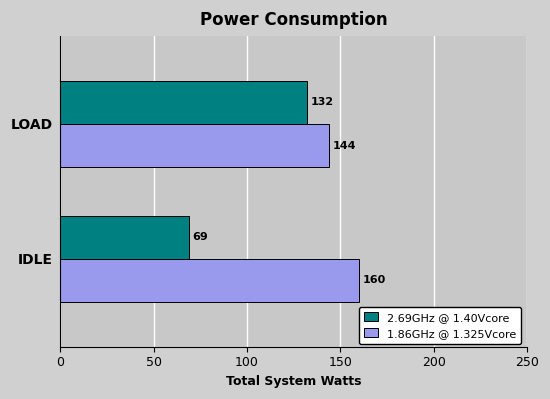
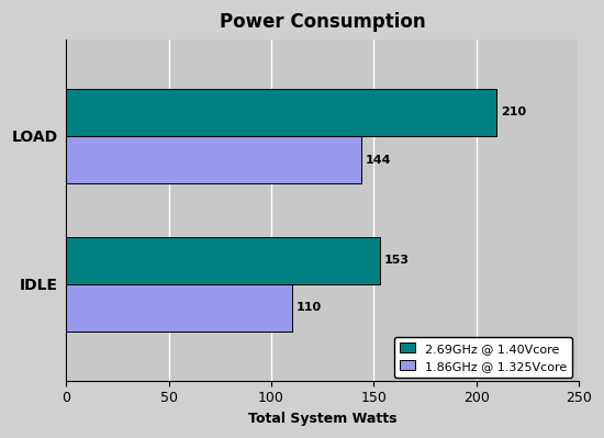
2.69GHz @ 1.40Vcore/LOAD: 132 -> 210
2.69GHz @ 1.40Vcore/IDLE: 69 -> 153
1.86GHz @ 1.325Vcore/IDLE: 160 -> 110
